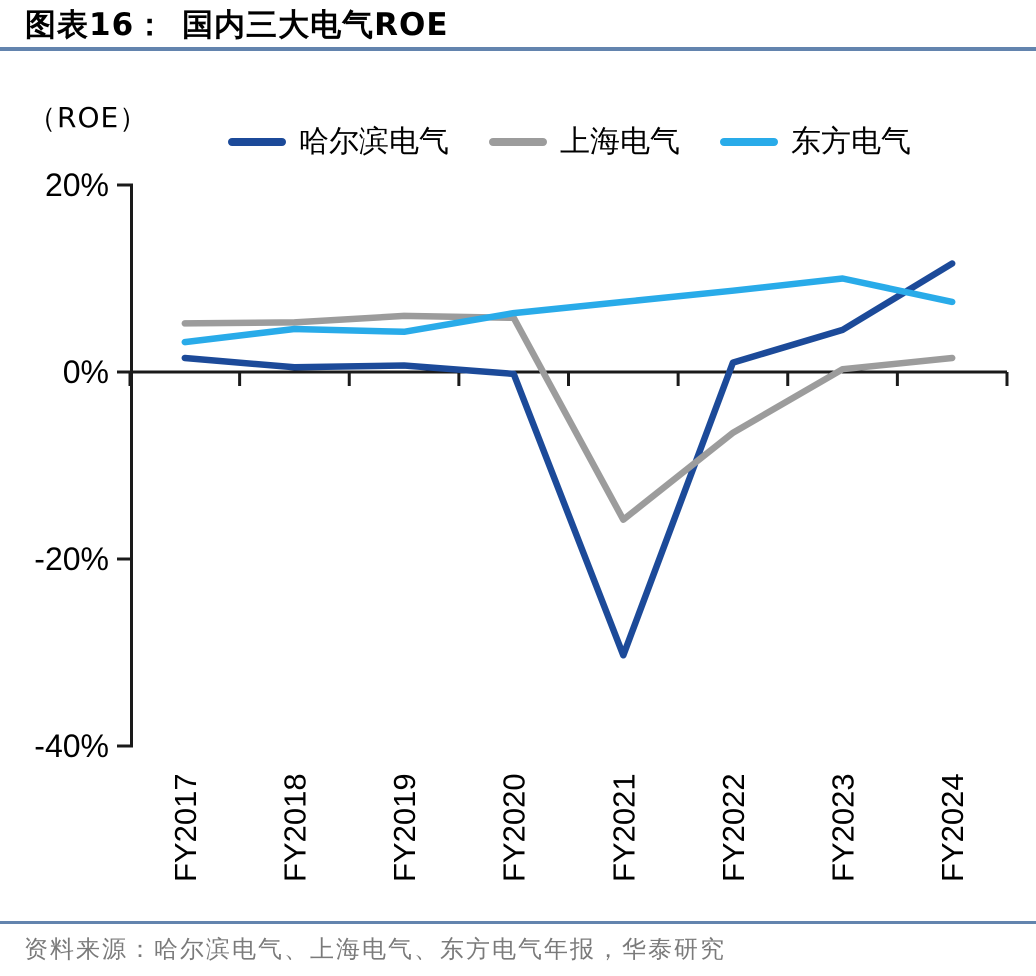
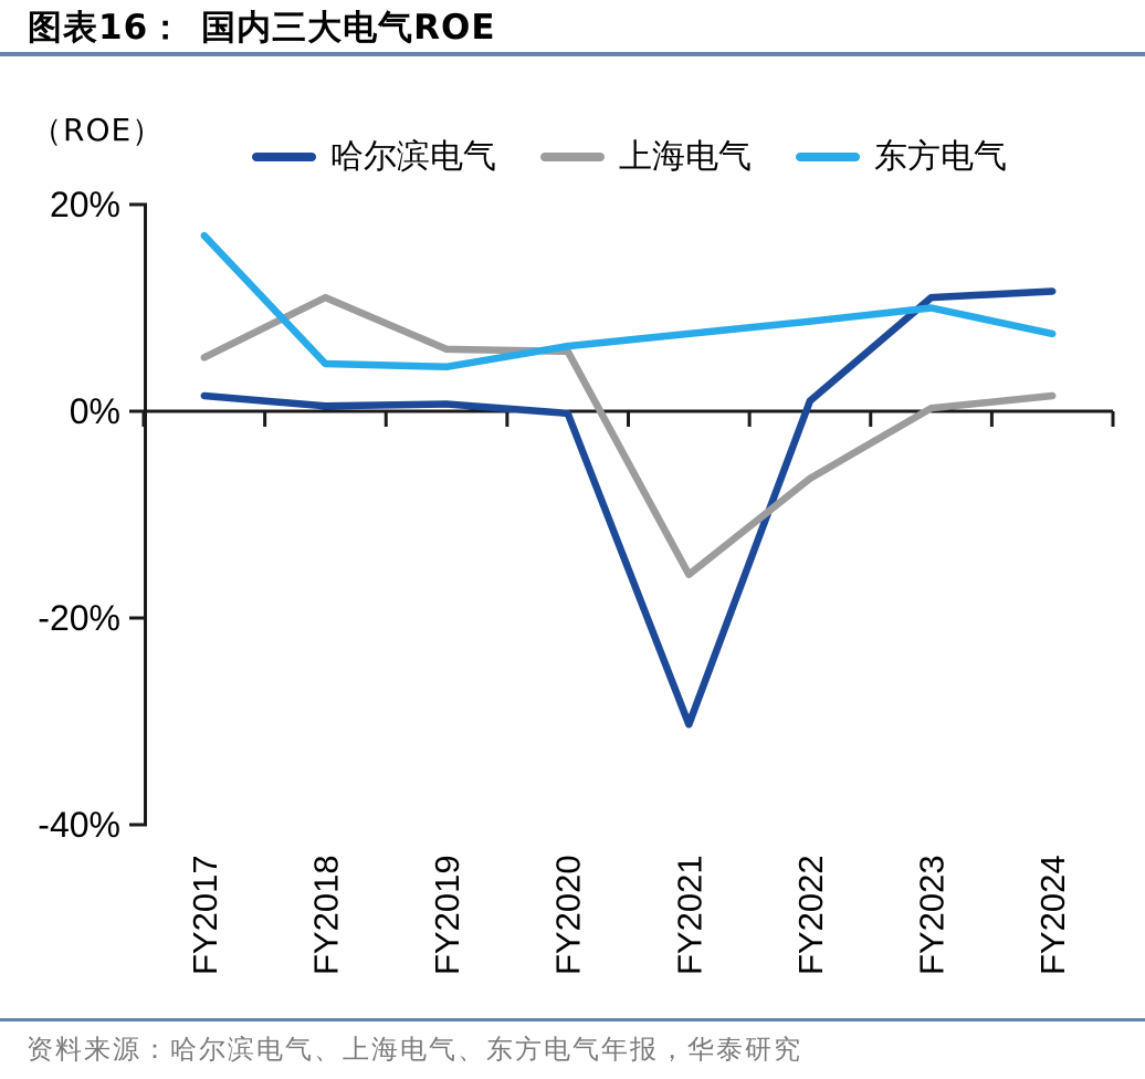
东方电气/FY2017: 3% -> 17%
上海电气/FY2018: 5% -> 11%
哈尔滨电气/FY2023: 4% -> 11%
